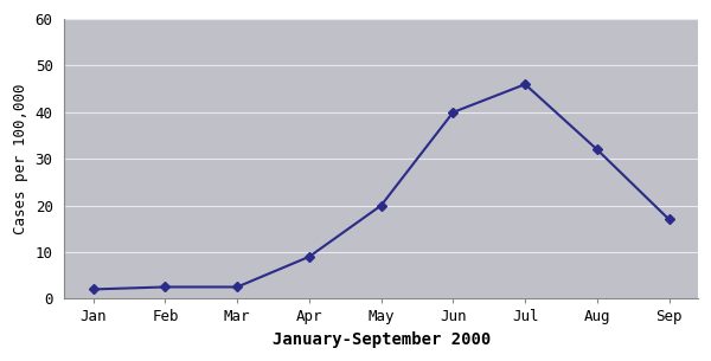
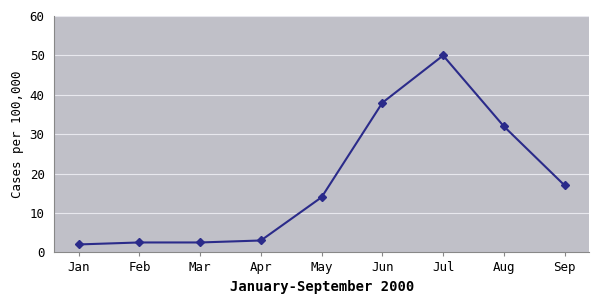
Apr: 9.0 -> 3.0
May: 20.0 -> 14.0
Jun: 40.0 -> 38.0
Jul: 46.0 -> 50.0
